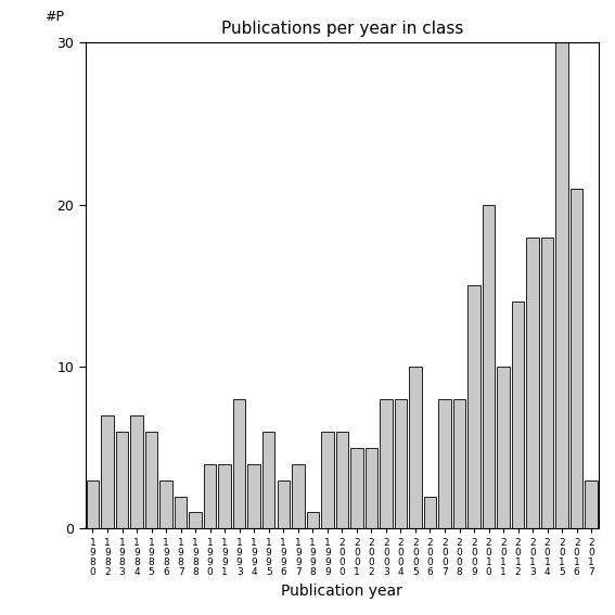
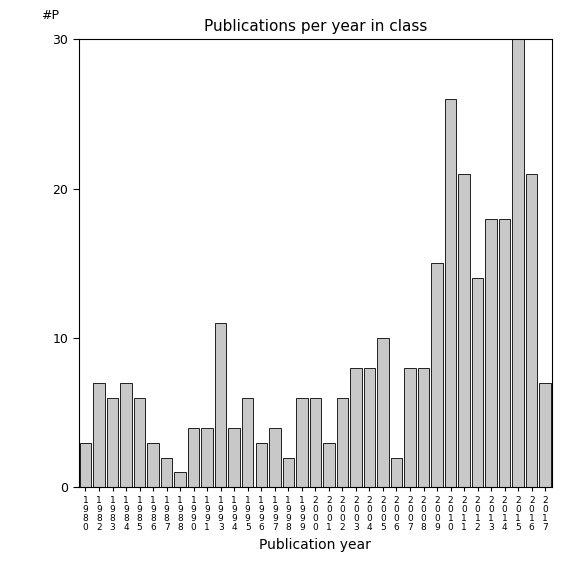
1 9 9 3: 8 -> 11
1 9 9 8: 1 -> 2
2 0 0 1: 5 -> 3
2 0 0 2: 5 -> 6
2 0 1 0: 20 -> 26
2 0 1 1: 10 -> 21
2 0 1 7: 3 -> 7
